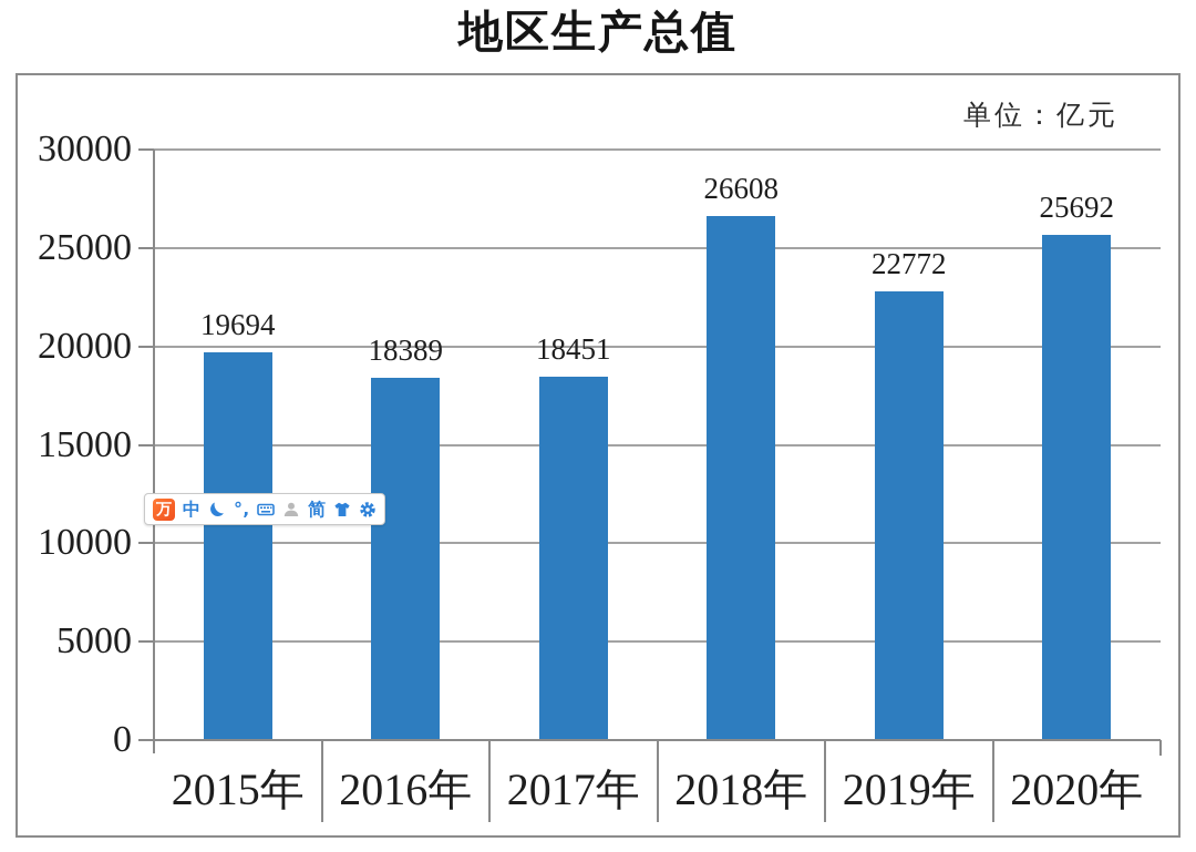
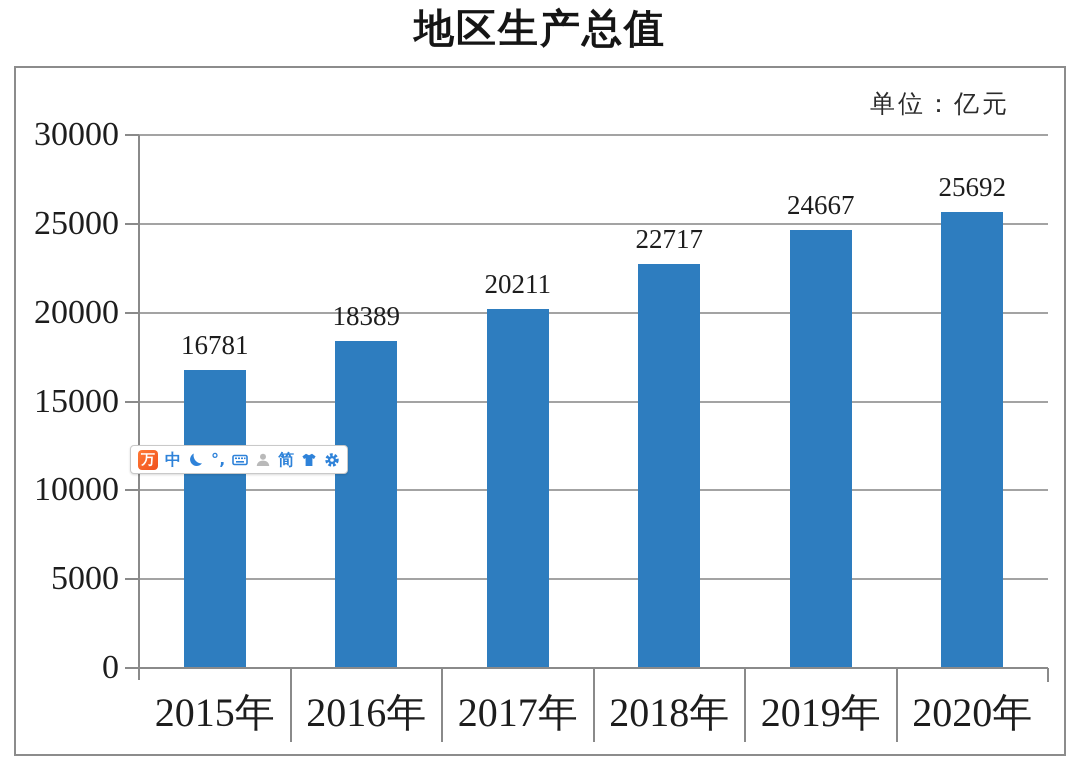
2015年: 19694 -> 16781
2017年: 18451 -> 20211
2018年: 26608 -> 22717
2019年: 22772 -> 24667
